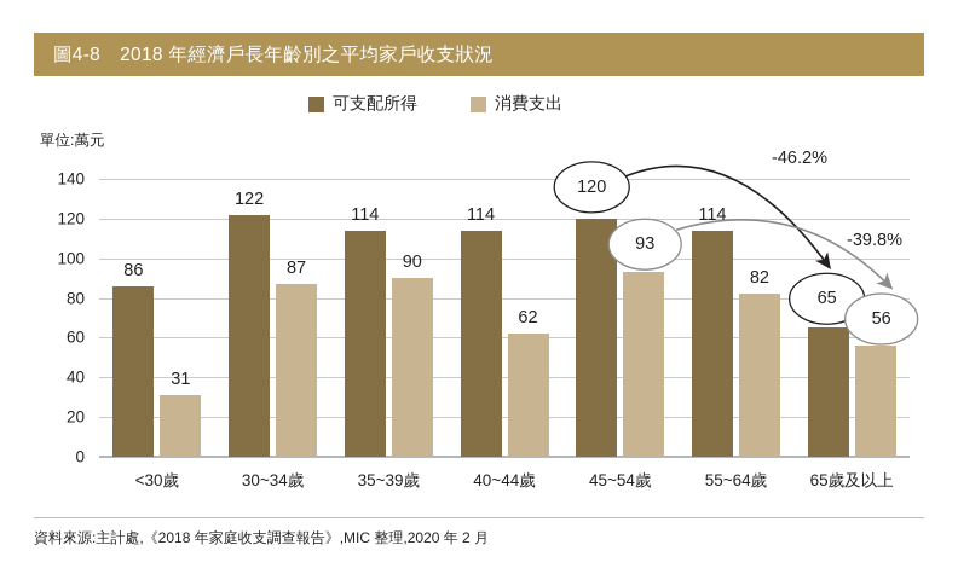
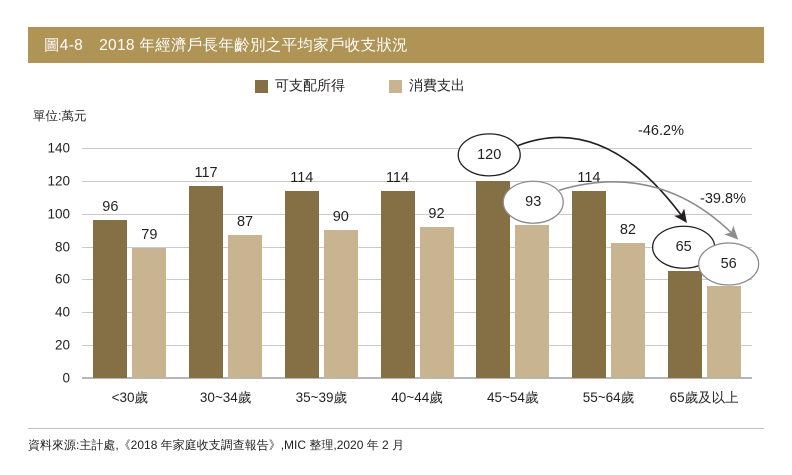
可支配所得/<30歲: 86 -> 96
消費支出/<30歲: 31 -> 79
可支配所得/30~34歲: 122 -> 117
消費支出/40~44歲: 62 -> 92
